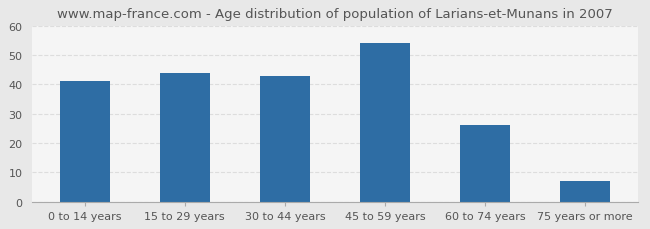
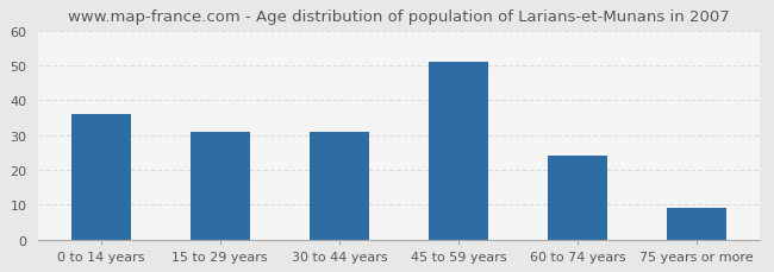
0 to 14 years: 41 -> 36
15 to 29 years: 44 -> 31
30 to 44 years: 43 -> 31
45 to 59 years: 54 -> 51
60 to 74 years: 26 -> 24
75 years or more: 7 -> 9
